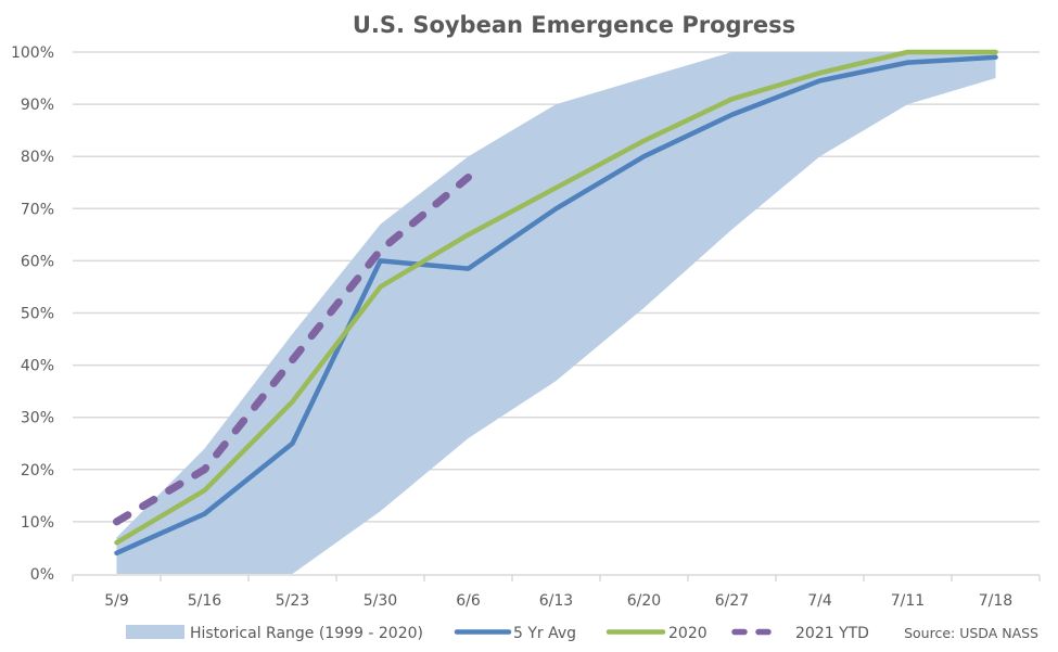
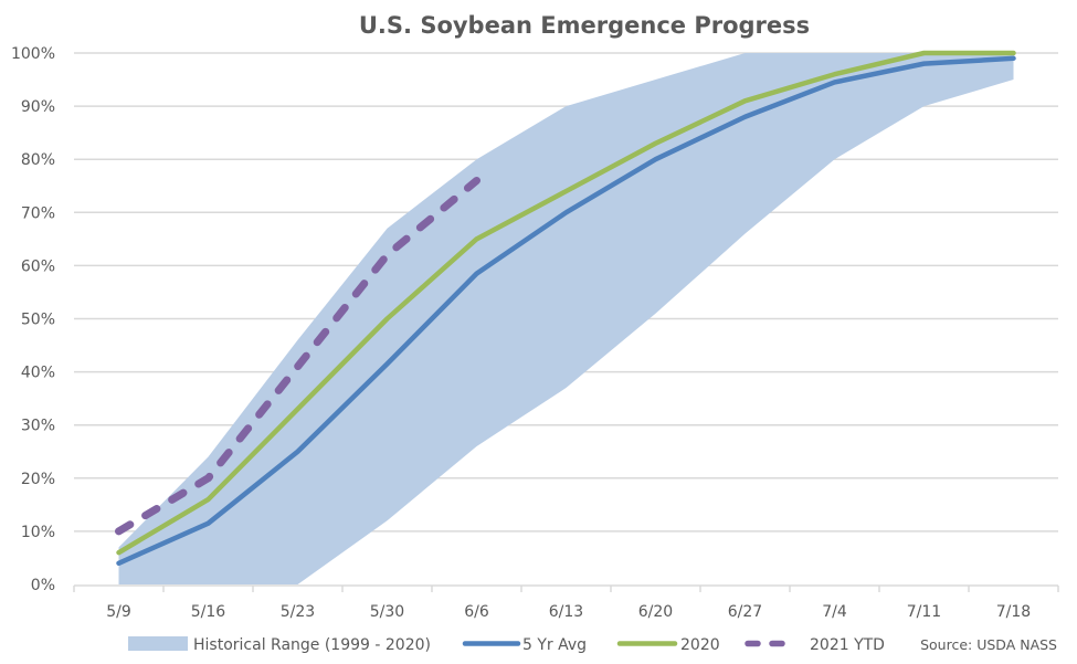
5 Yr Avg/5/30: 60% -> 42%
2020/5/30: 55% -> 50%
